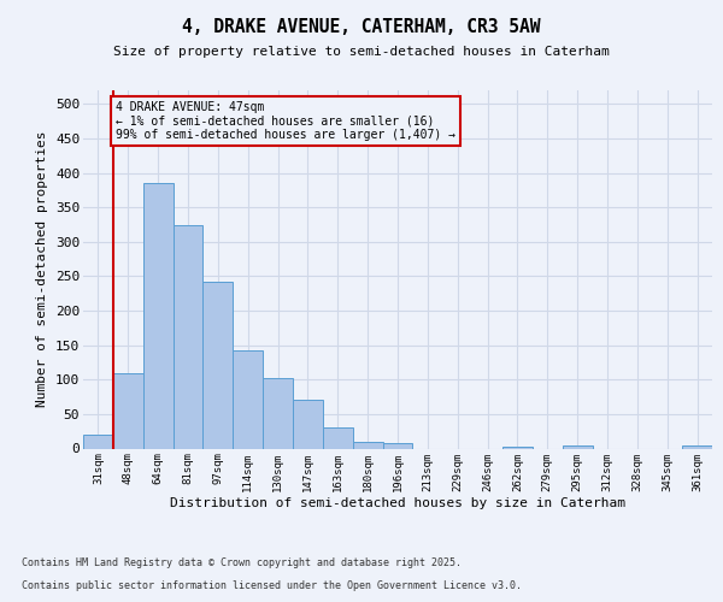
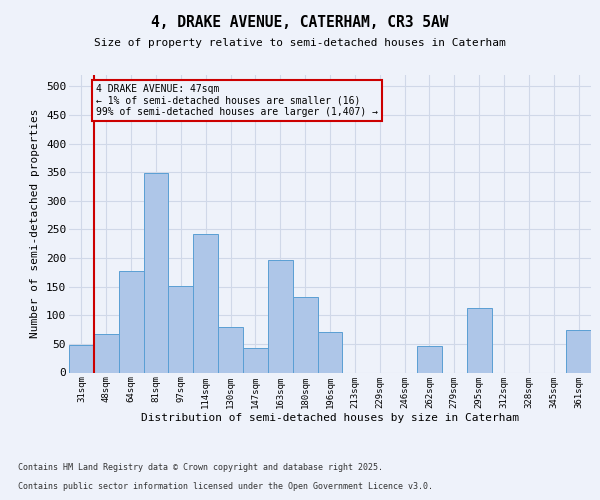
31sqm: 20 -> 48
48sqm: 110 -> 68
64sqm: 385 -> 178
81sqm: 325 -> 348
97sqm: 242 -> 152
114sqm: 143 -> 242
130sqm: 102 -> 80
147sqm: 70 -> 42
163sqm: 30 -> 196
180sqm: 10 -> 132
196sqm: 7 -> 70
262sqm: 3 -> 46
295sqm: 5 -> 112
361sqm: 5 -> 74
